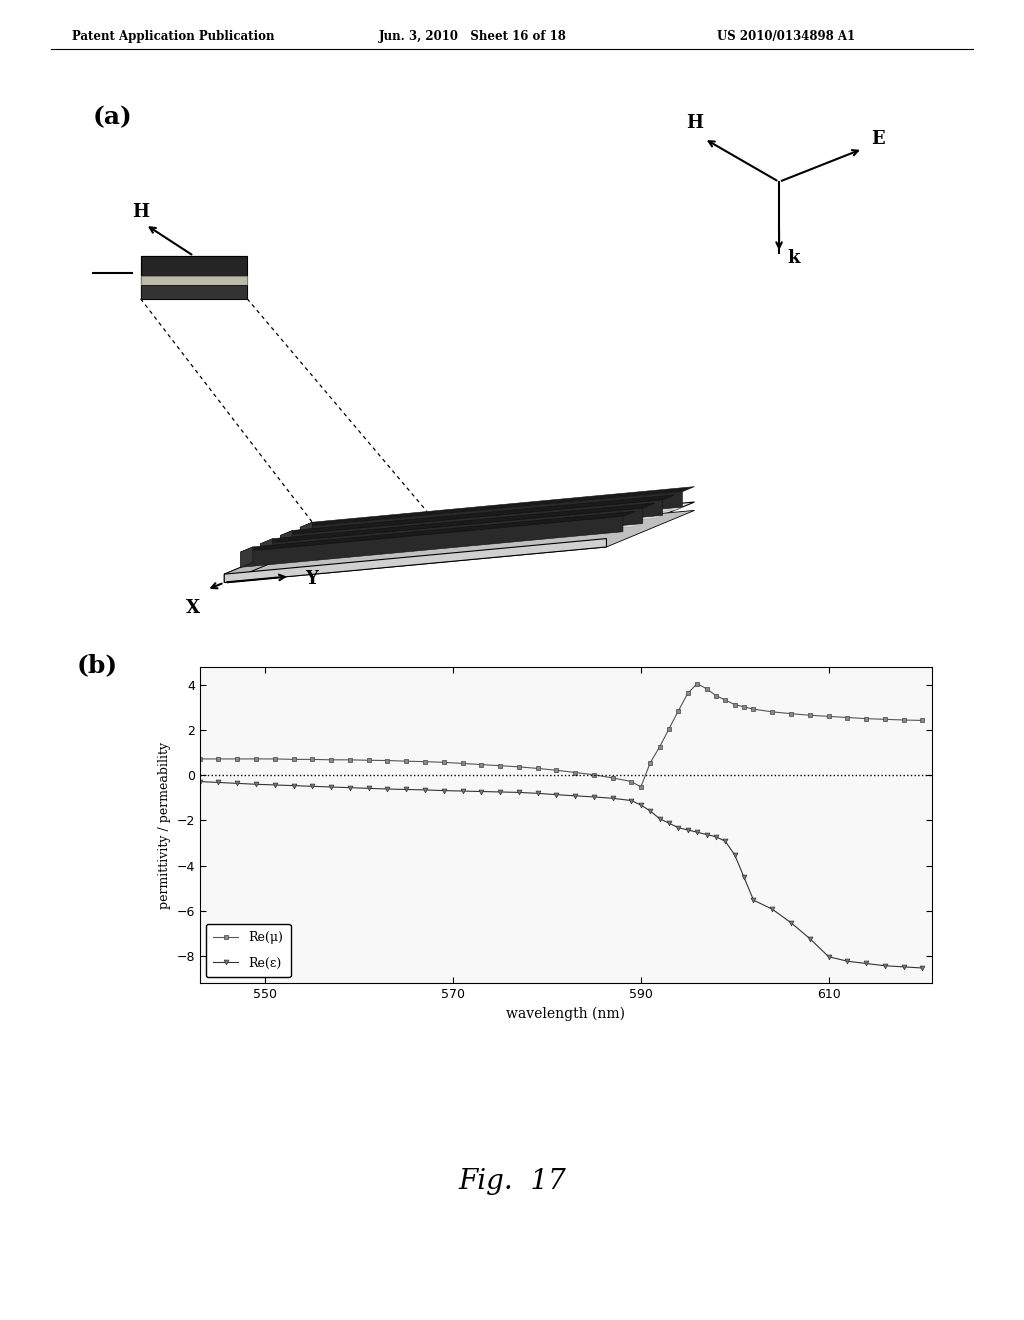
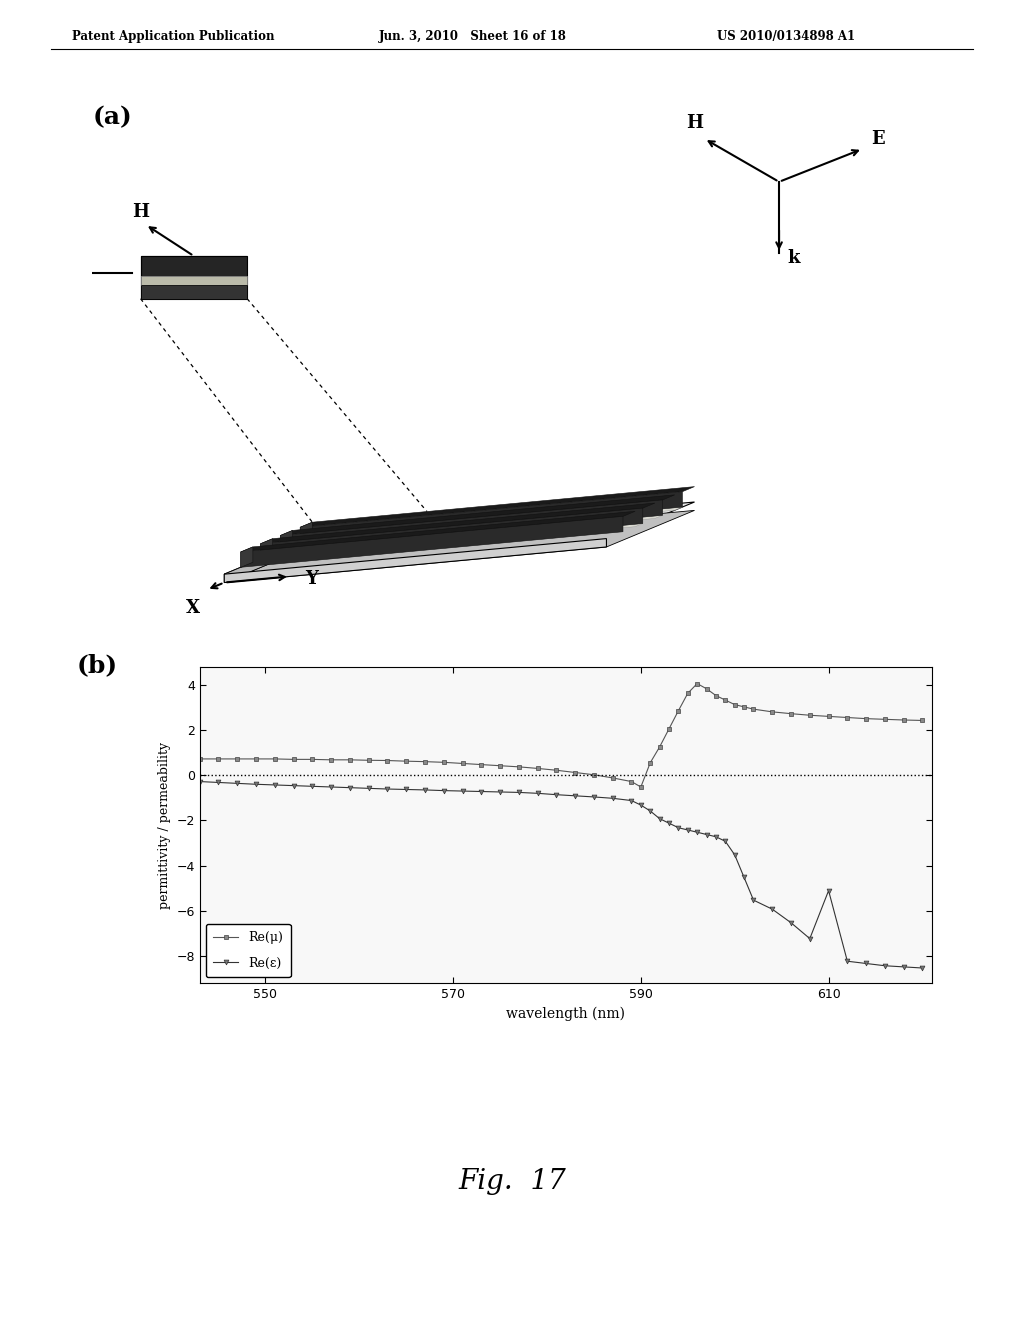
Re(ε)/610: -8.02 -> -5.10
